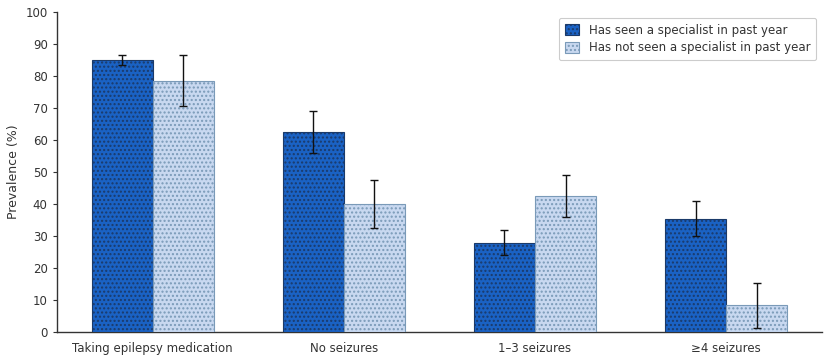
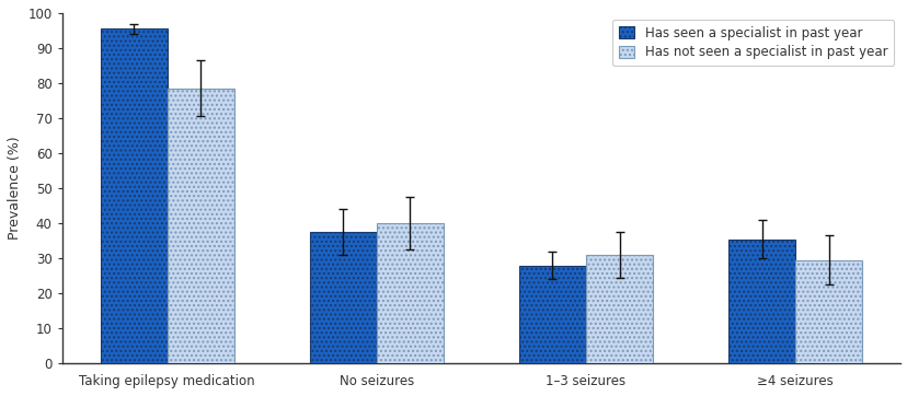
Has seen a specialist in past year/Taking epilepsy medication: 85.0 -> 95.5
Has seen a specialist in past year/No seizures: 62.5 -> 37.5
Has not seen a specialist in past year/1–3 seizures: 42.5 -> 31.0
Has not seen a specialist in past year/≥4 seizures: 8.5 -> 29.5
